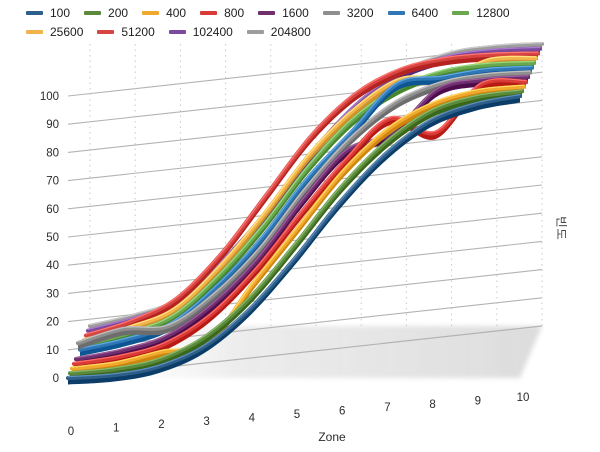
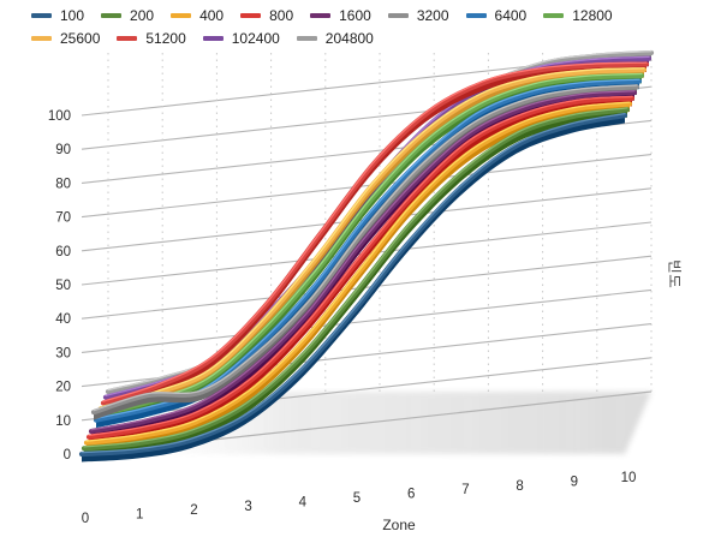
400/3: 9 -> 15
1600/7: 80 -> 88
6400/7: 94 -> 90
800/8: 82 -> 95
25600/8: 93 -> 98
